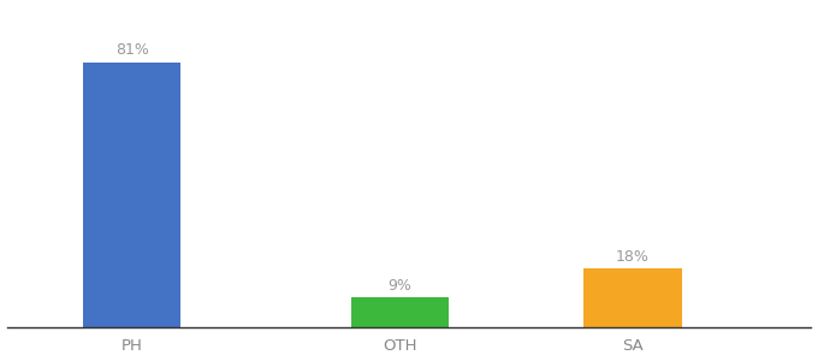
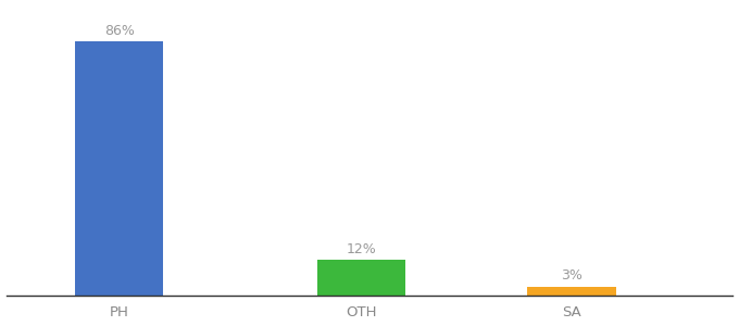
PH: 81% -> 86%
OTH: 9% -> 12%
SA: 18% -> 3%
